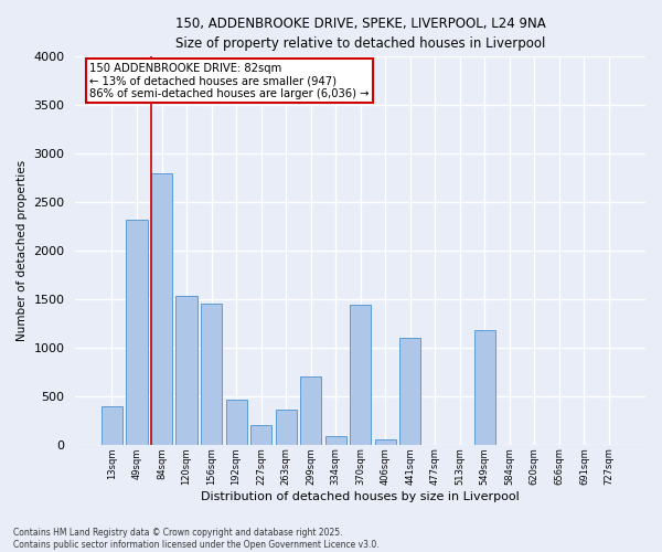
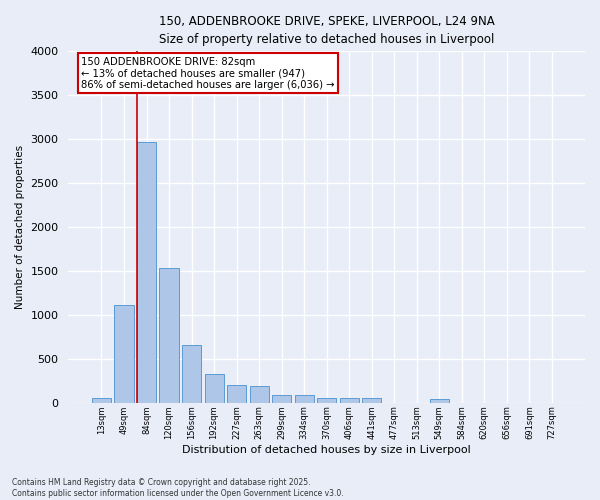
13sqm: 400 -> 60
49sqm: 2320 -> 1110
84sqm: 2800 -> 2970
156sqm: 1460 -> 660
192sqm: 460 -> 330
263sqm: 360 -> 190
299sqm: 700 -> 90
370sqm: 1440 -> 60
441sqm: 1100 -> 50
549sqm: 1180 -> 40
